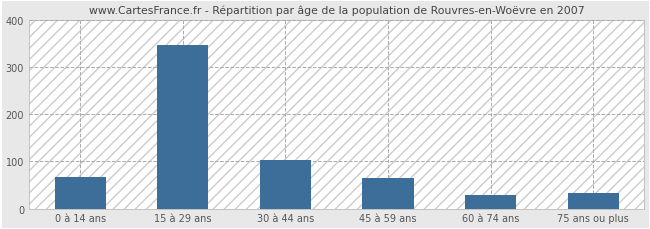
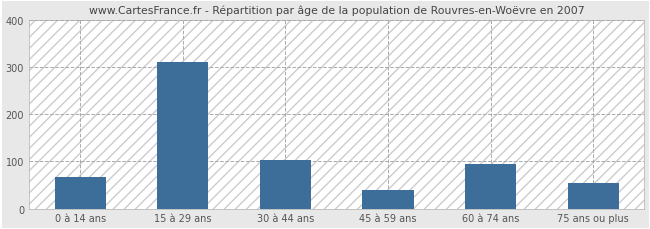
15 à 29 ans: 348 -> 310
45 à 59 ans: 64 -> 40
60 à 74 ans: 28 -> 95
75 ans ou plus: 34 -> 55
